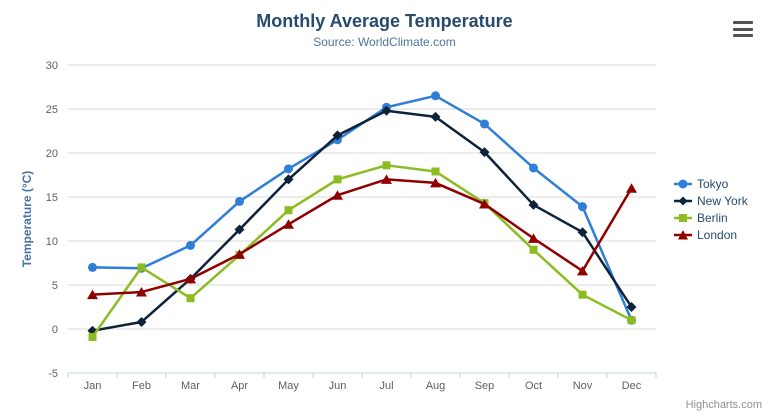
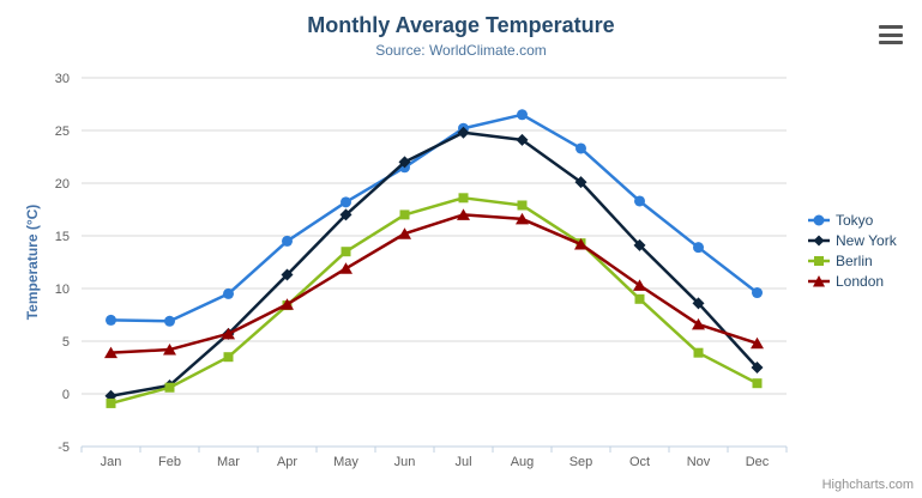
Berlin/Feb: 7 -> 1
New York/Nov: 11 -> 9
Tokyo/Dec: 1 -> 10
London/Dec: 16 -> 5
